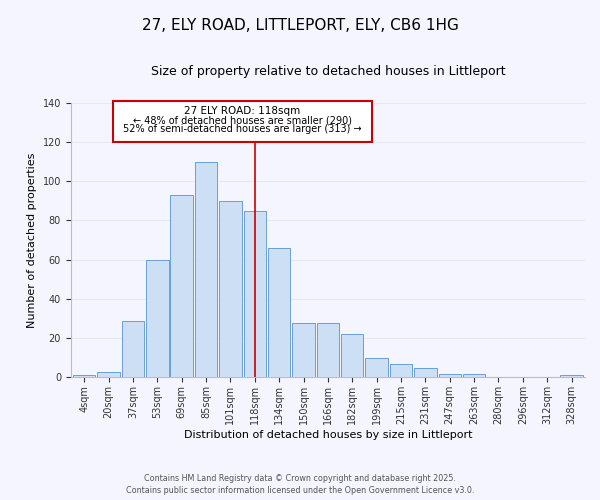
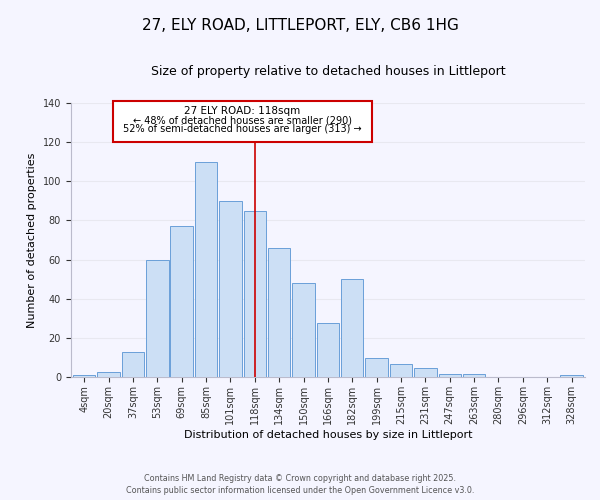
37sqm: 29 -> 13
69sqm: 93 -> 77
150sqm: 28 -> 48
182sqm: 22 -> 50
